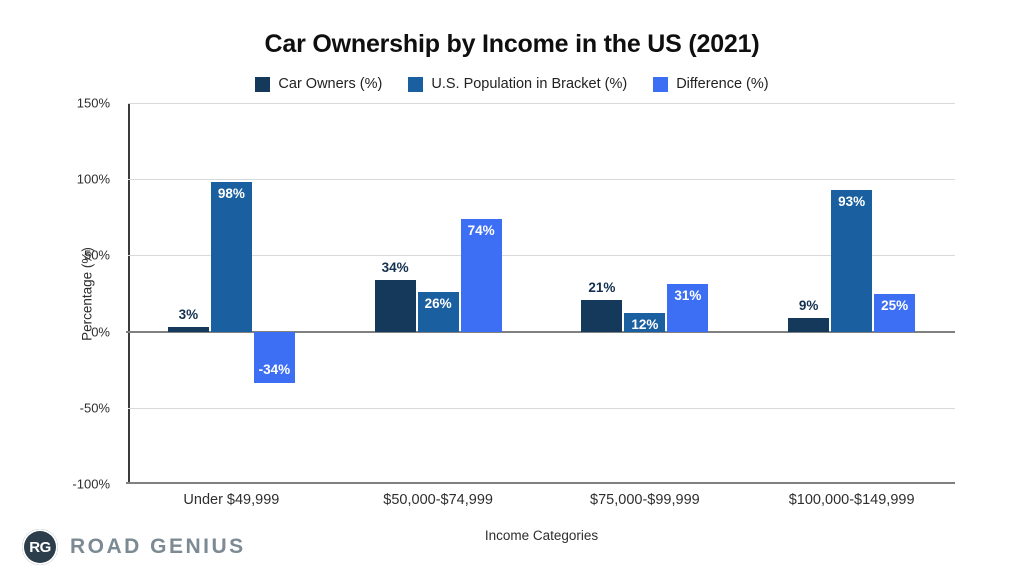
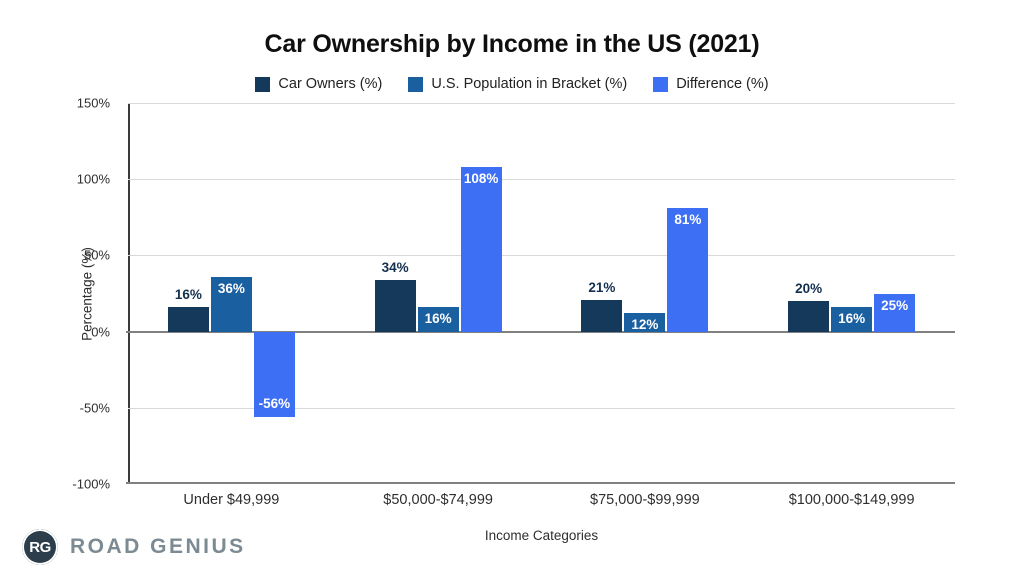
Car Owners (%)/Under $49,999: 3% -> 16%
U.S. Population in Bracket (%)/Under $49,999: 98% -> 36%
Difference (%)/Under $49,999: -34% -> -56%
U.S. Population in Bracket (%)/$50,000-$74,999: 26% -> 16%
Difference (%)/$50,000-$74,999: 74% -> 108%
Difference (%)/$75,000-$99,999: 31% -> 81%
Car Owners (%)/$100,000-$149,999: 9% -> 20%
U.S. Population in Bracket (%)/$100,000-$149,999: 93% -> 16%
